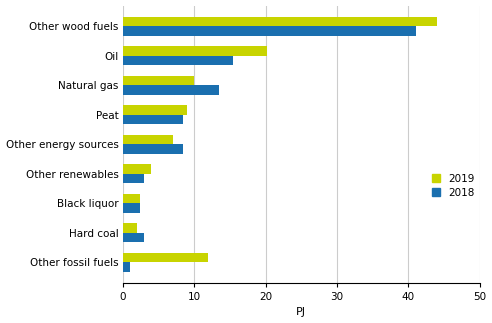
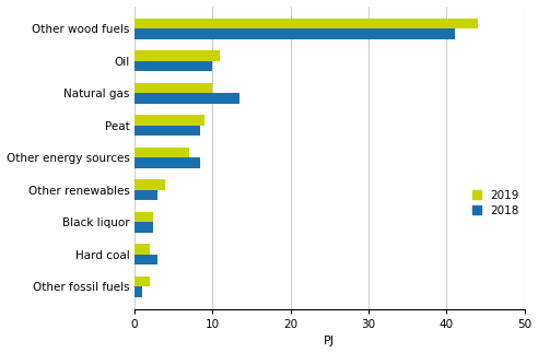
2019/Oil: 20.2 -> 11.0
2018/Oil: 15.4 -> 10.0
2019/Other fossil fuels: 12.0 -> 2.0
